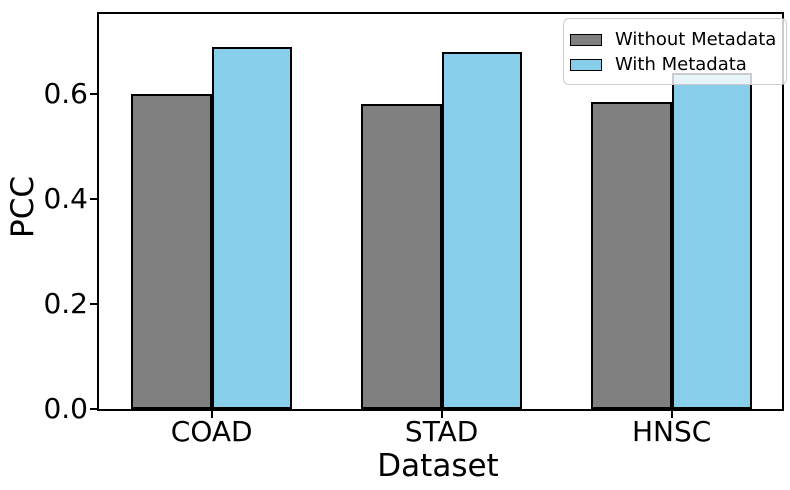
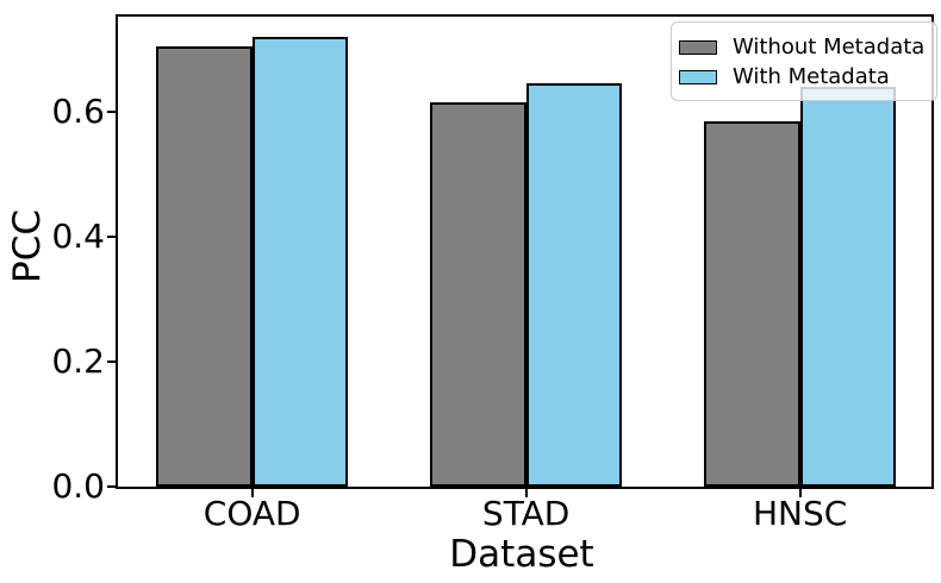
Without Metadata/COAD: 0.60 -> 0.70
With Metadata/COAD: 0.69 -> 0.72
Without Metadata/STAD: 0.58 -> 0.61
With Metadata/STAD: 0.68 -> 0.65
